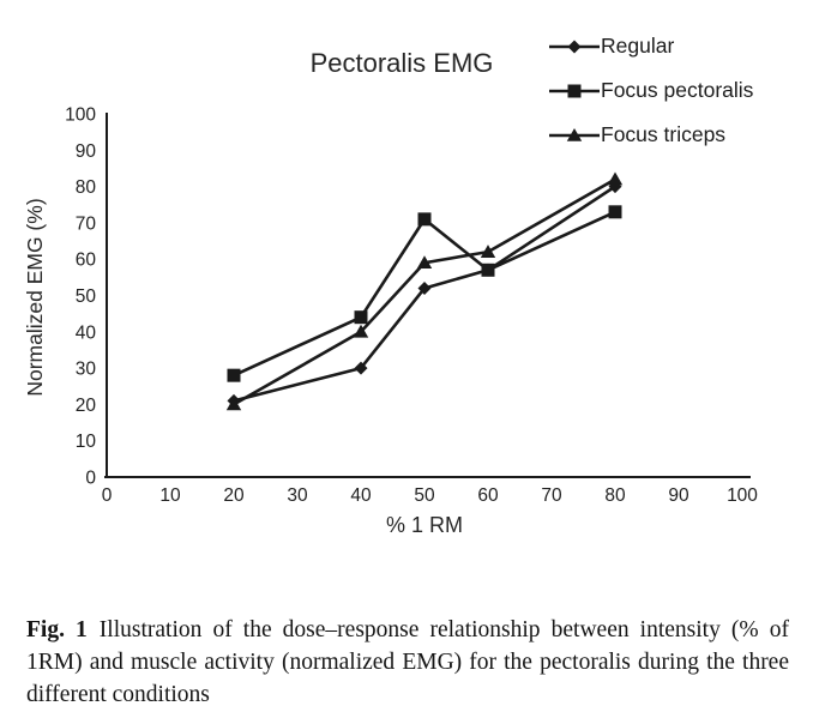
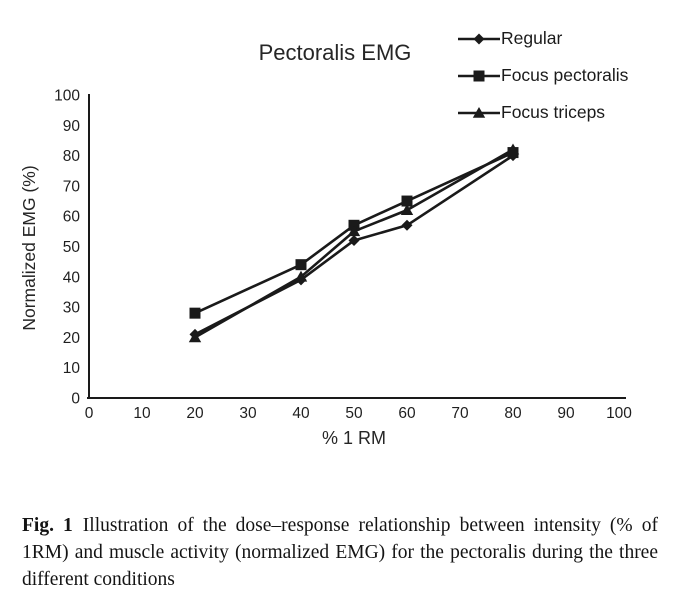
Regular/40: 30 -> 39
Focus pectoralis/50: 71 -> 57
Focus triceps/50: 59 -> 55
Focus pectoralis/60: 57 -> 65
Focus pectoralis/80: 73 -> 81
